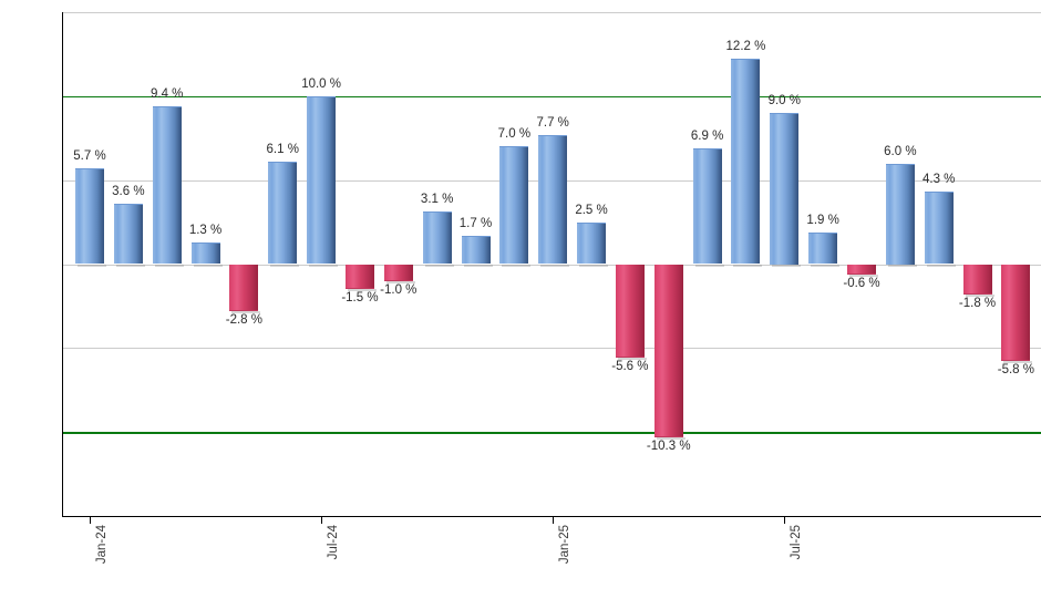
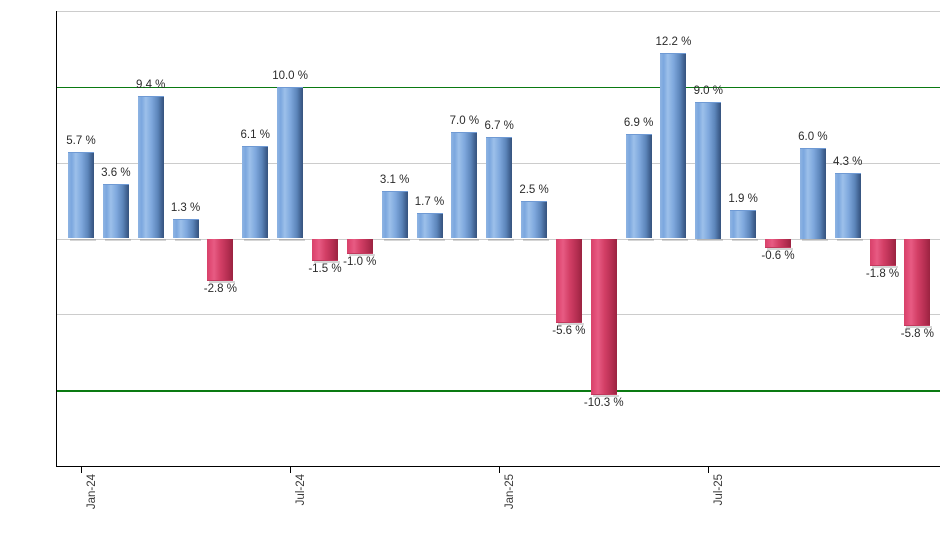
Jan-25: 7.7 -> 6.7
